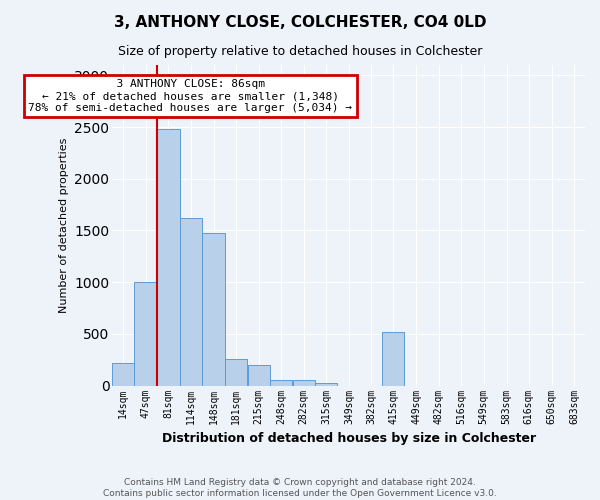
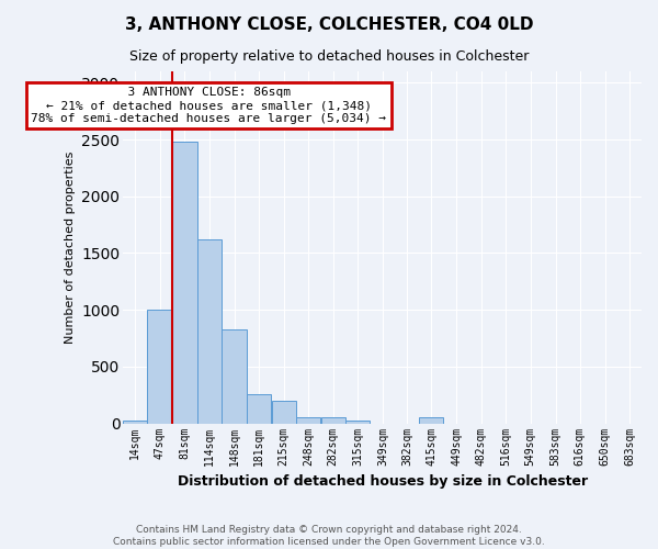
14sqm: 220 -> 30
148sqm: 1480 -> 830
415sqm: 520 -> 60
